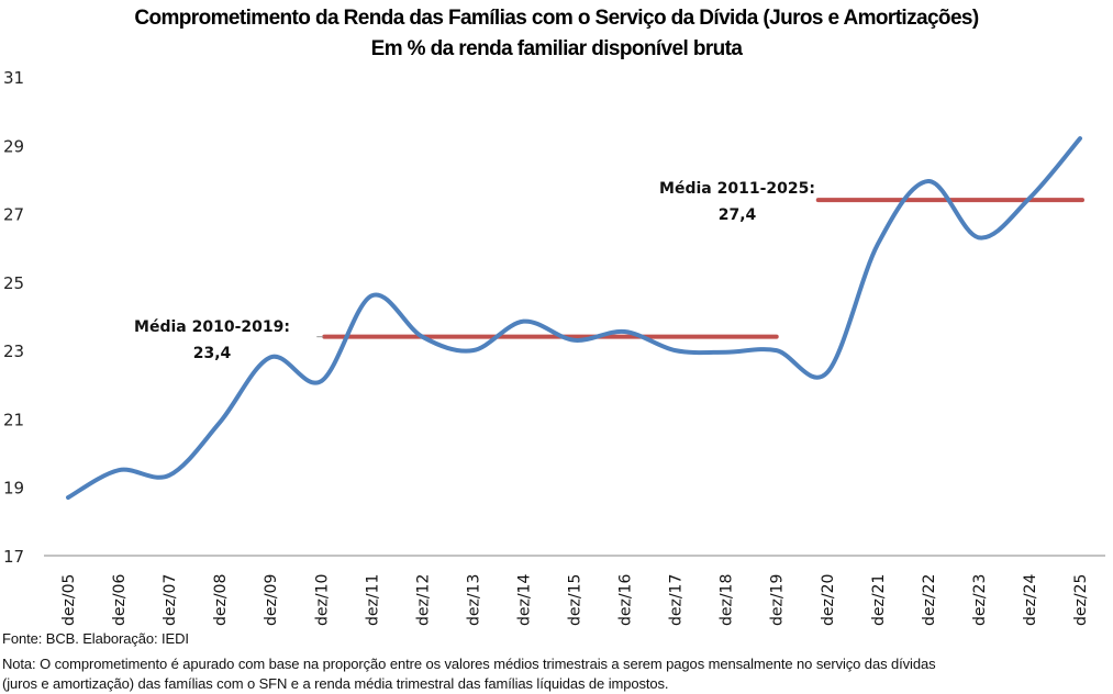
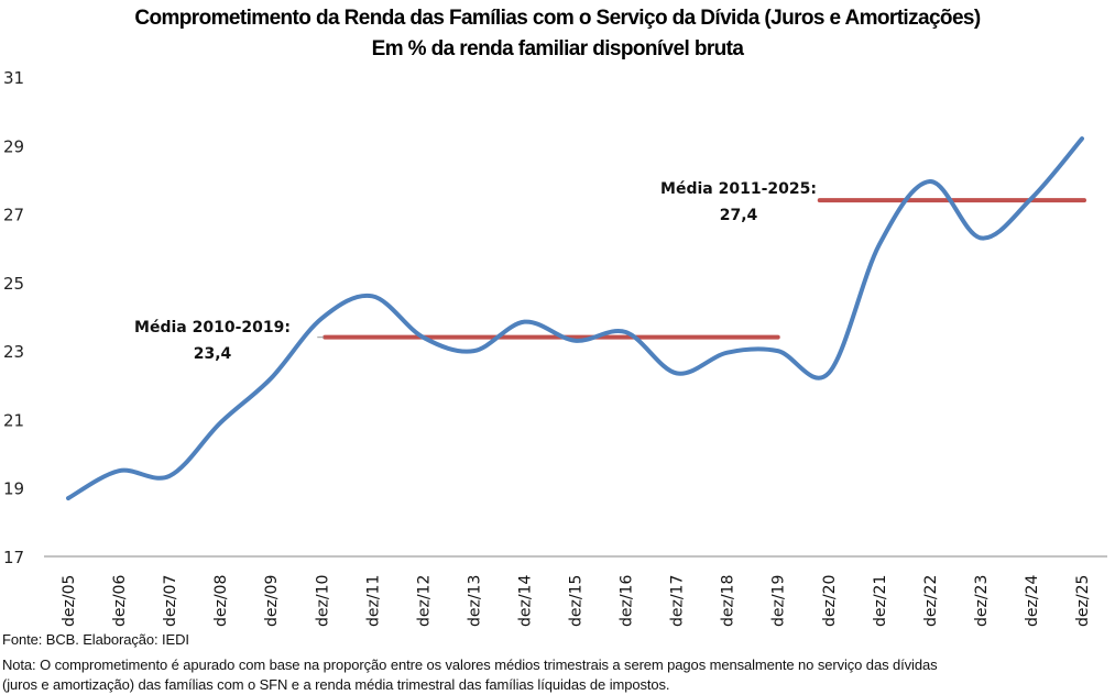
dez/09: 22.8 -> 22.2
dez/10: 22.1 -> 23.9
dez/17: 23.0 -> 22.4
